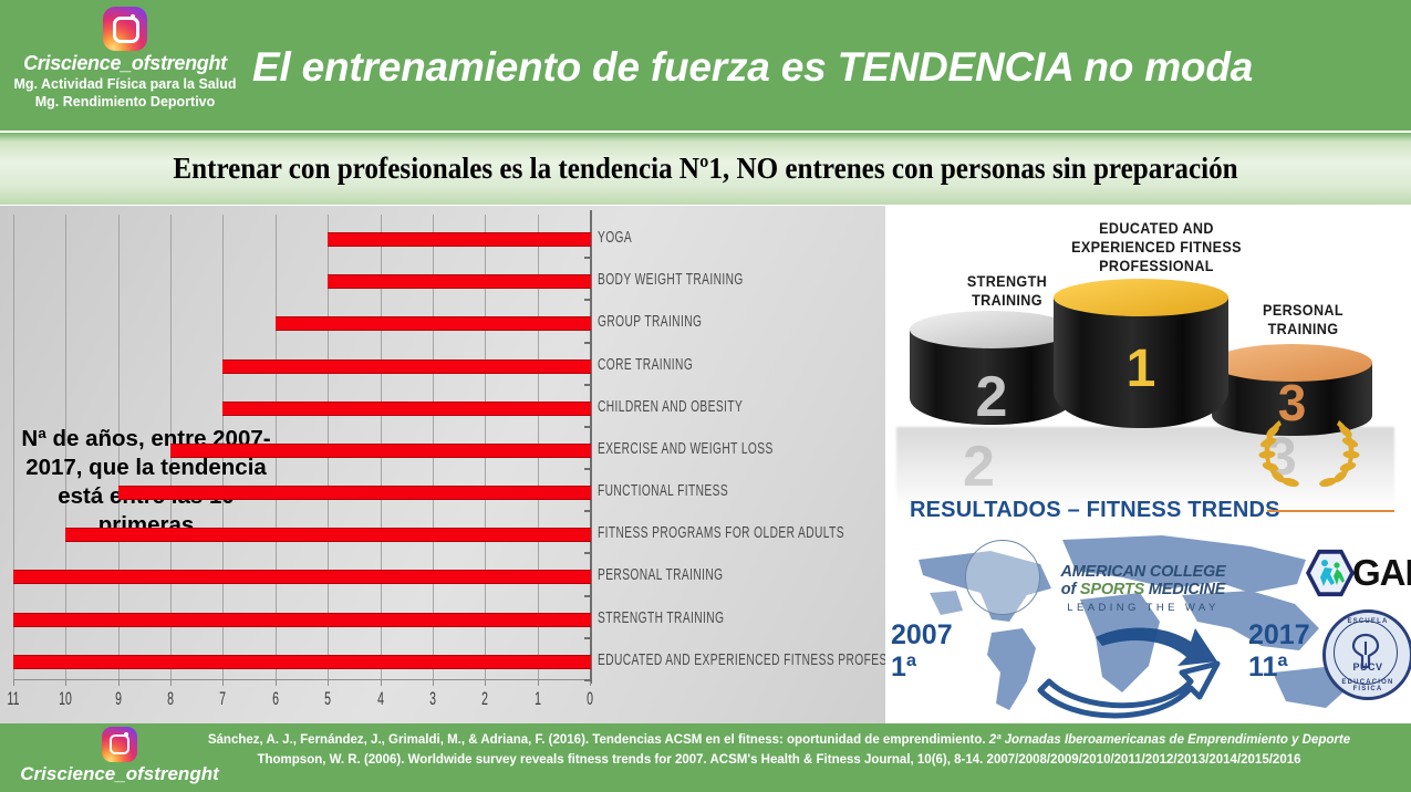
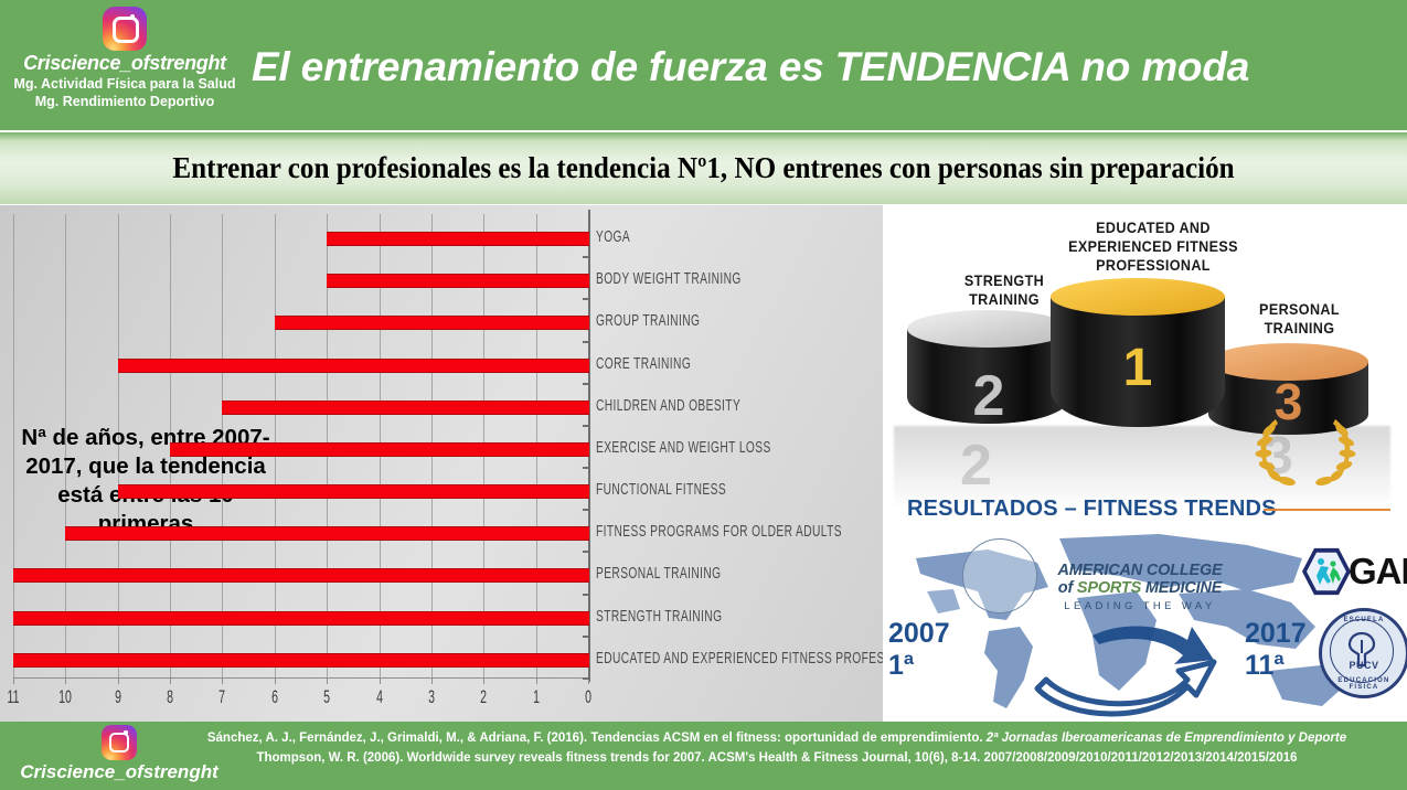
CORE TRAINING: 7 -> 9
